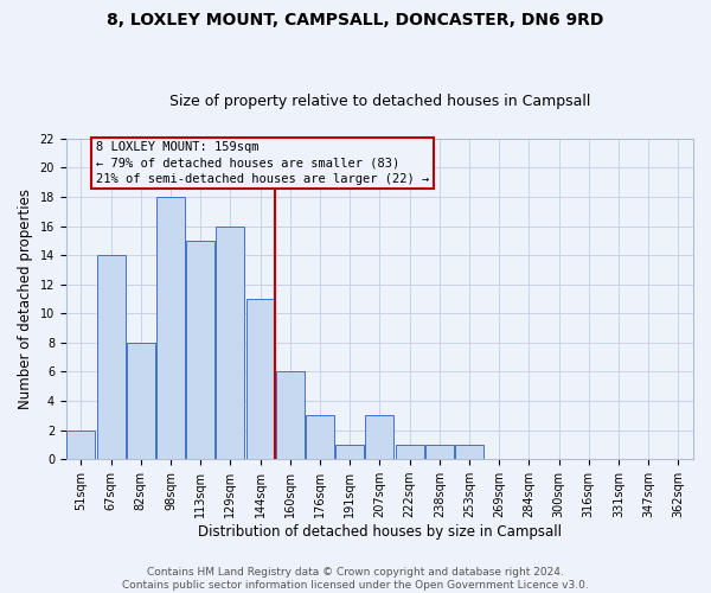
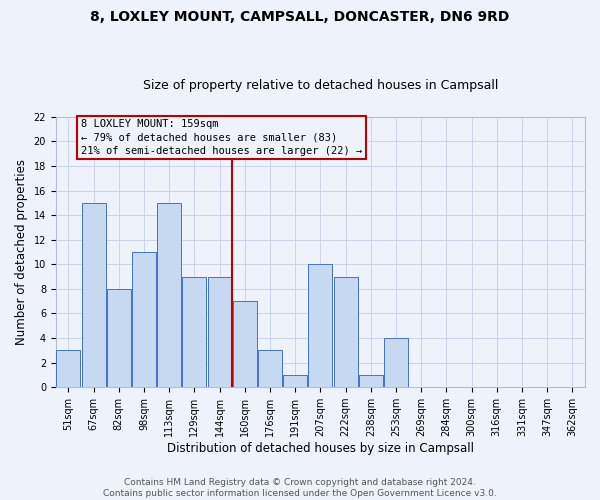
51sqm: 2 -> 3
67sqm: 14 -> 15
98sqm: 18 -> 11
129sqm: 16 -> 9
144sqm: 11 -> 9
160sqm: 6 -> 7
207sqm: 3 -> 10
222sqm: 1 -> 9
253sqm: 1 -> 4
